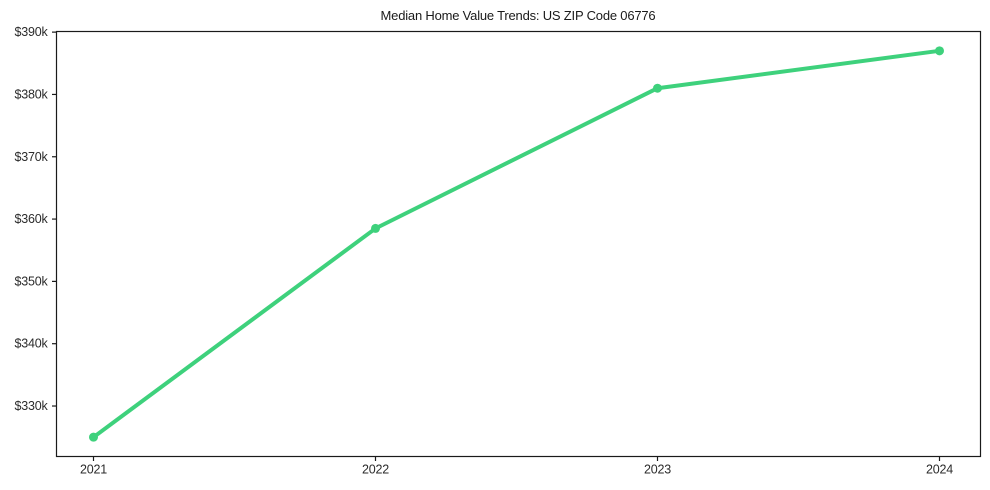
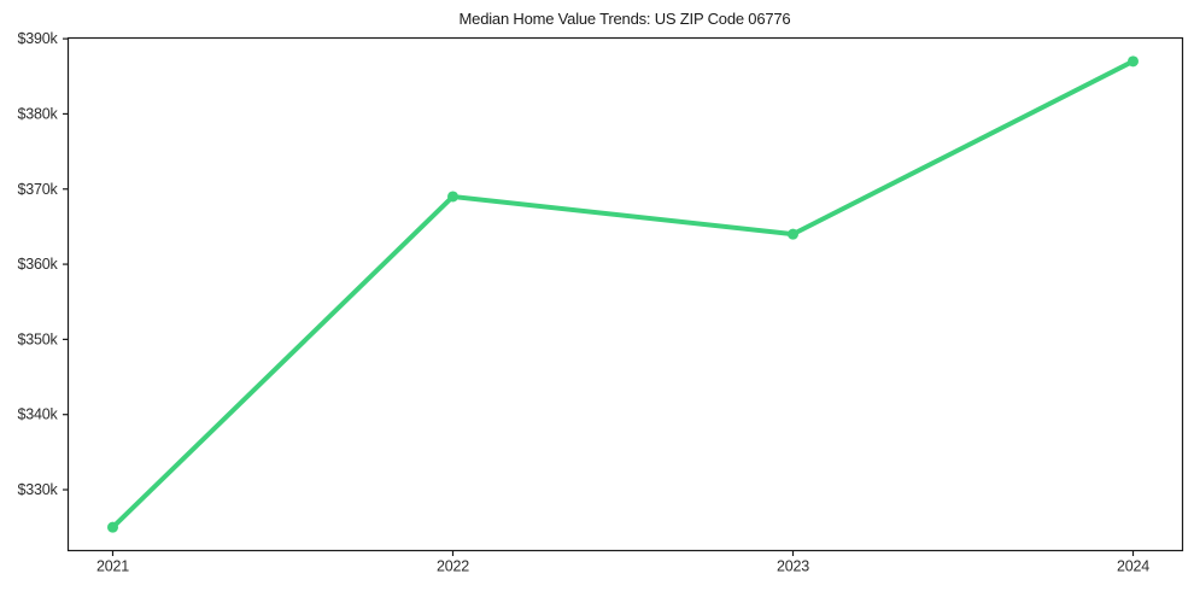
2022: $358k -> $369k
2023: $381k -> $364k
